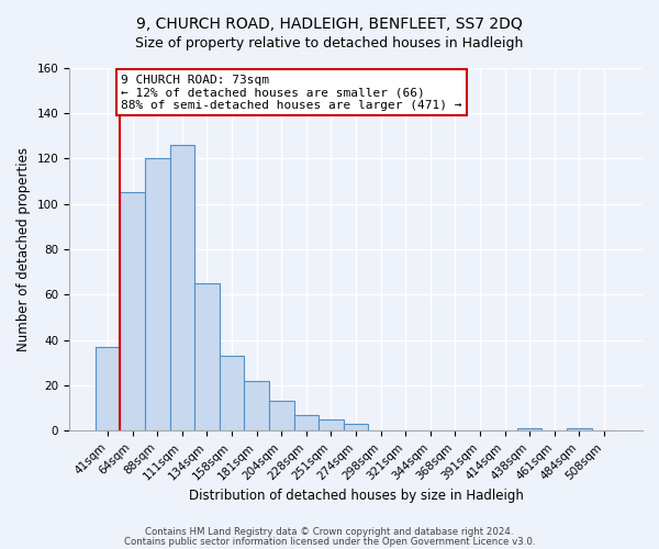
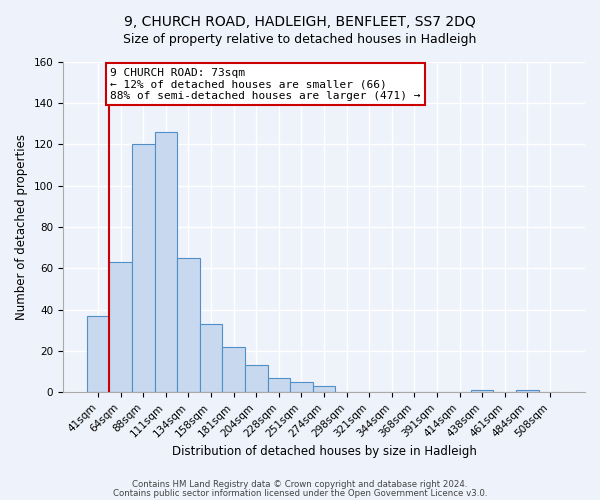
64sqm: 105 -> 63
